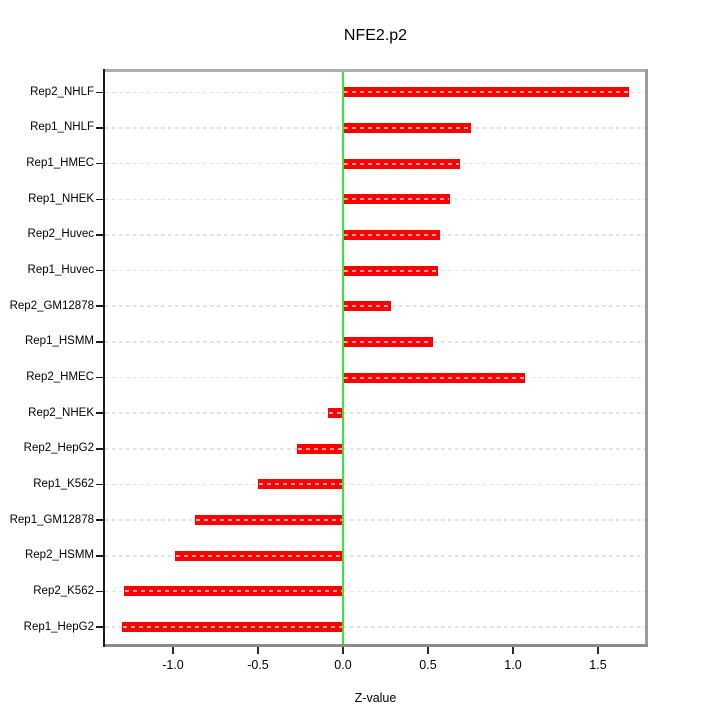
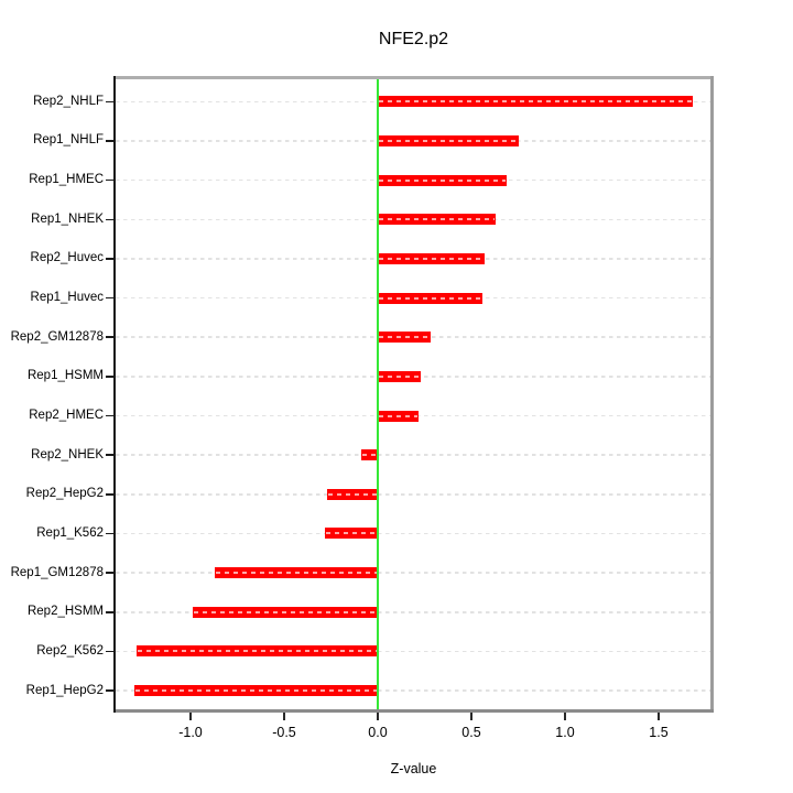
Rep1_HSMM: 0.53 -> 0.23
Rep2_HMEC: 1.07 -> 0.22
Rep1_K562: -0.50 -> -0.28
